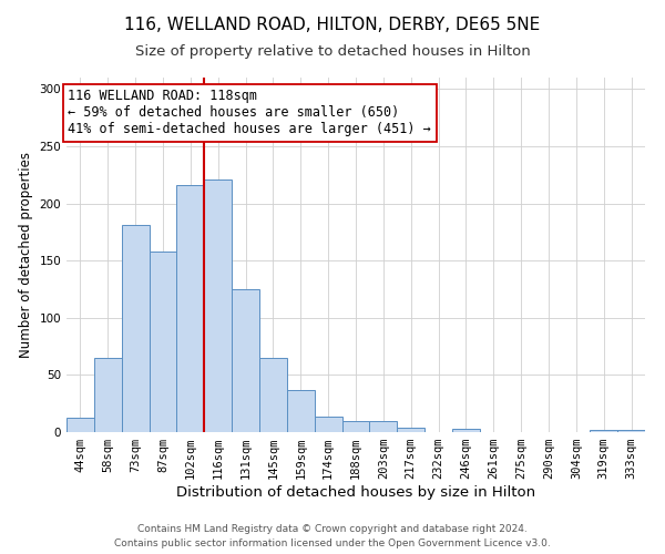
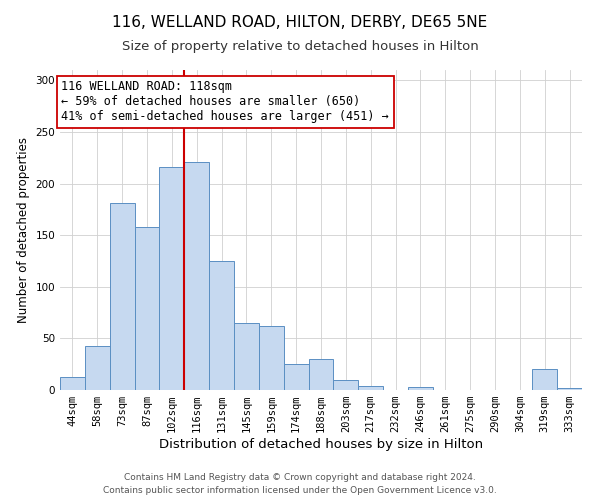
58sqm: 65 -> 43
159sqm: 37 -> 62
174sqm: 14 -> 25
188sqm: 10 -> 30
319sqm: 2 -> 20
